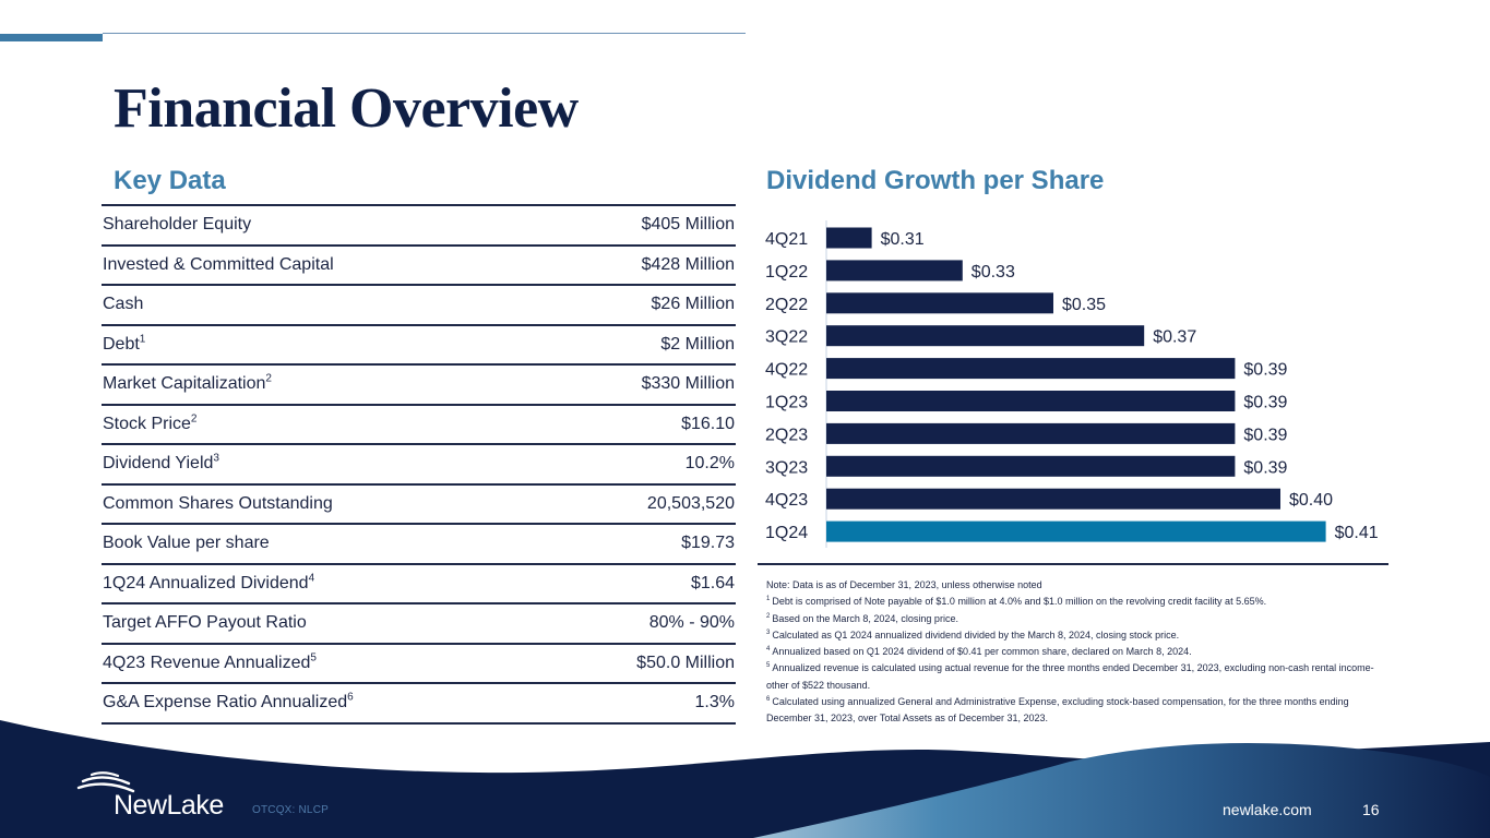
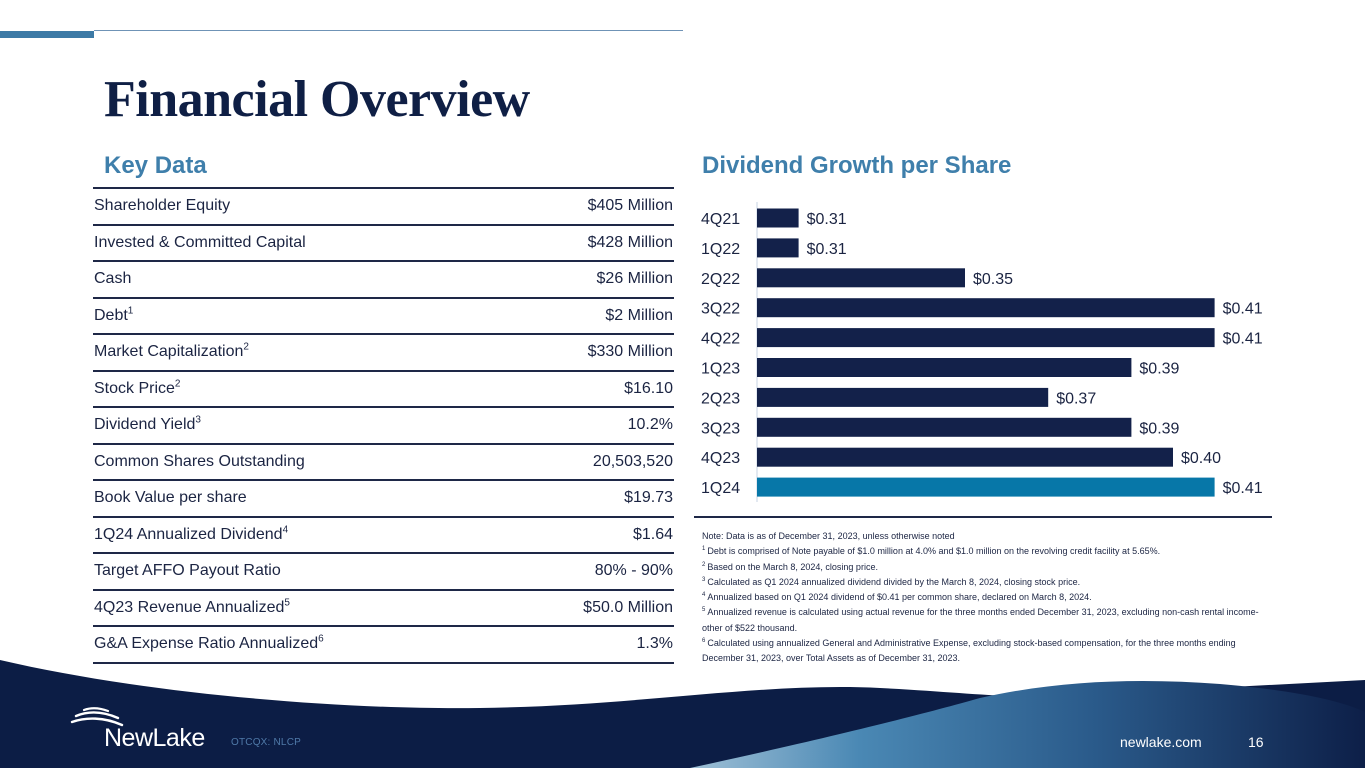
1Q22: $0.33 -> $0.31
3Q22: $0.37 -> $0.41
4Q22: $0.39 -> $0.41
2Q23: $0.39 -> $0.37
